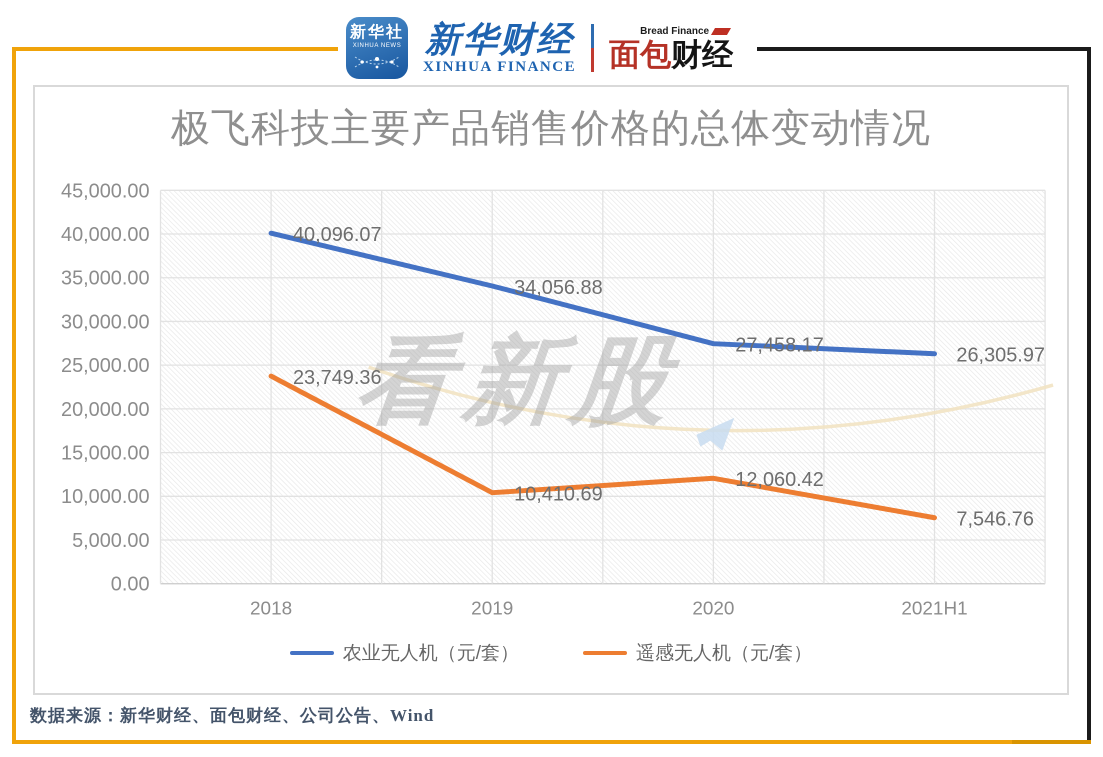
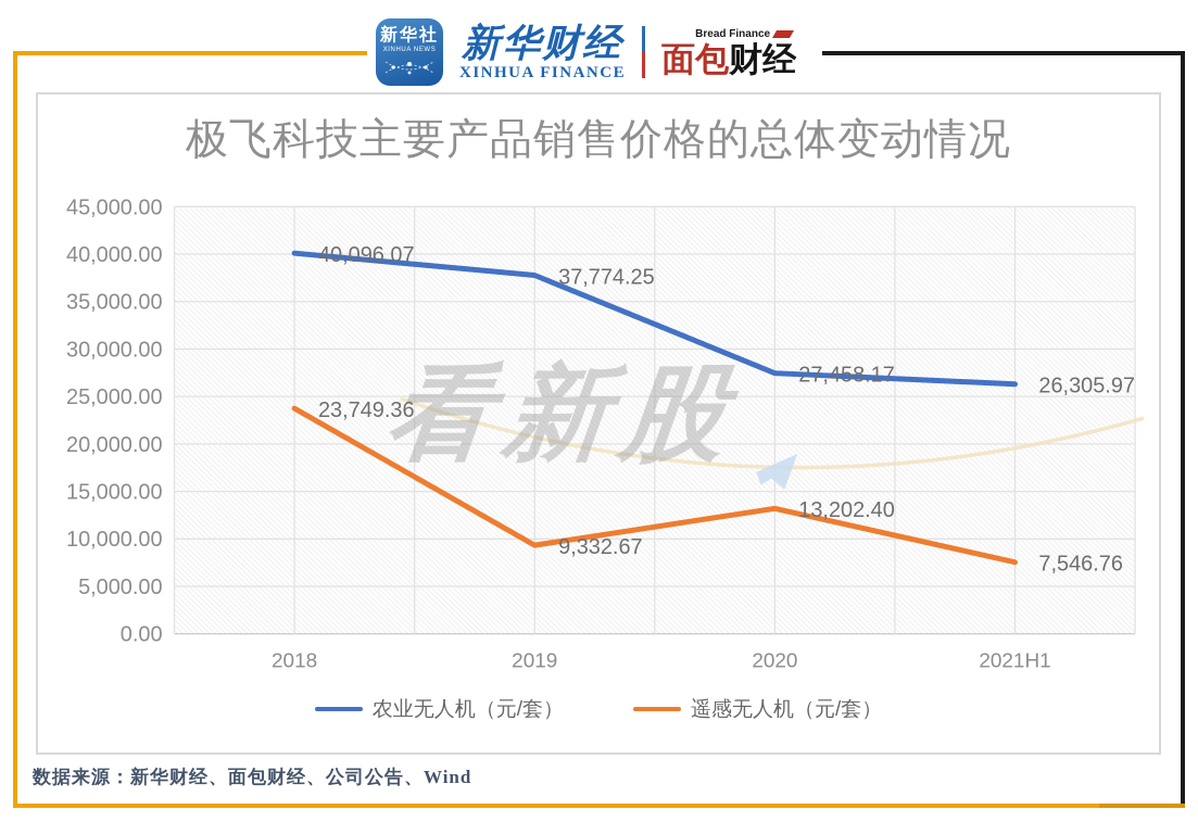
农业无人机（元/套）/2019: 34,056.88 -> 37,774.25
遥感无人机（元/套）/2019: 10,410.69 -> 9,332.67
遥感无人机（元/套）/2020: 12,060.42 -> 13,202.40
